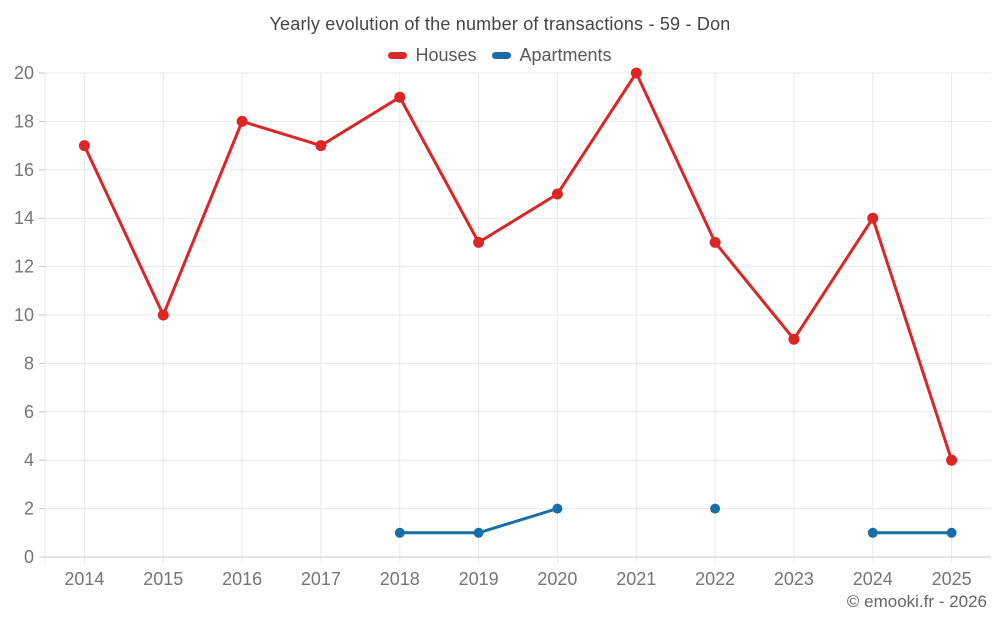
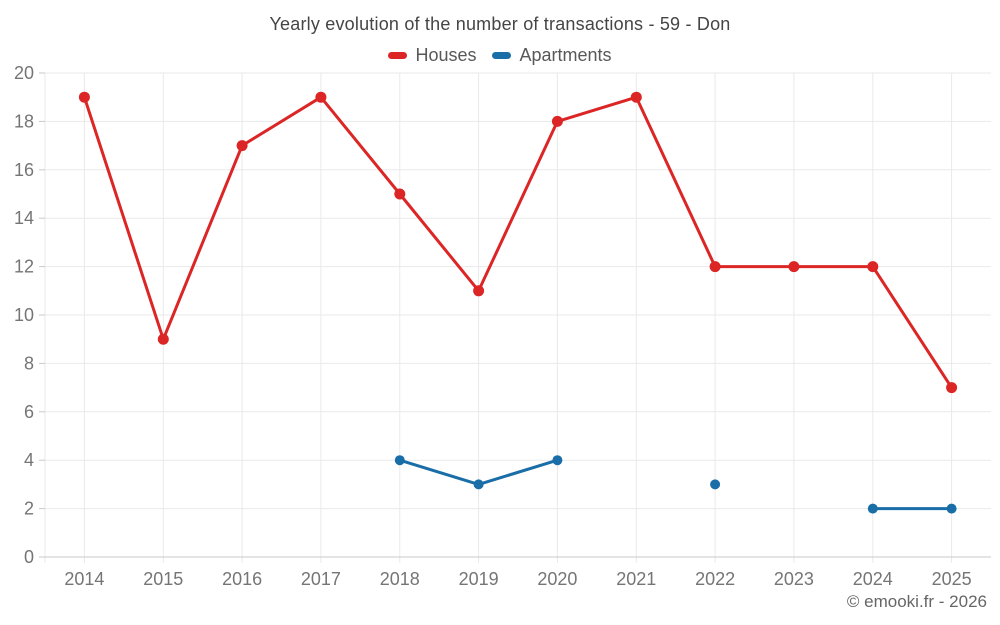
Houses/2014: 17 -> 19
Houses/2015: 10 -> 9
Houses/2016: 18 -> 17
Houses/2017: 17 -> 19
Houses/2018: 19 -> 15
Apartments/2018: 1 -> 4
Houses/2019: 13 -> 11
Apartments/2019: 1 -> 3
Houses/2020: 15 -> 18
Apartments/2020: 2 -> 4
Houses/2021: 20 -> 19
Houses/2022: 13 -> 12
Apartments/2022: 2 -> 3
Houses/2023: 9 -> 12
Houses/2024: 14 -> 12
Apartments/2024: 1 -> 2
Houses/2025: 4 -> 7
Apartments/2025: 1 -> 2
